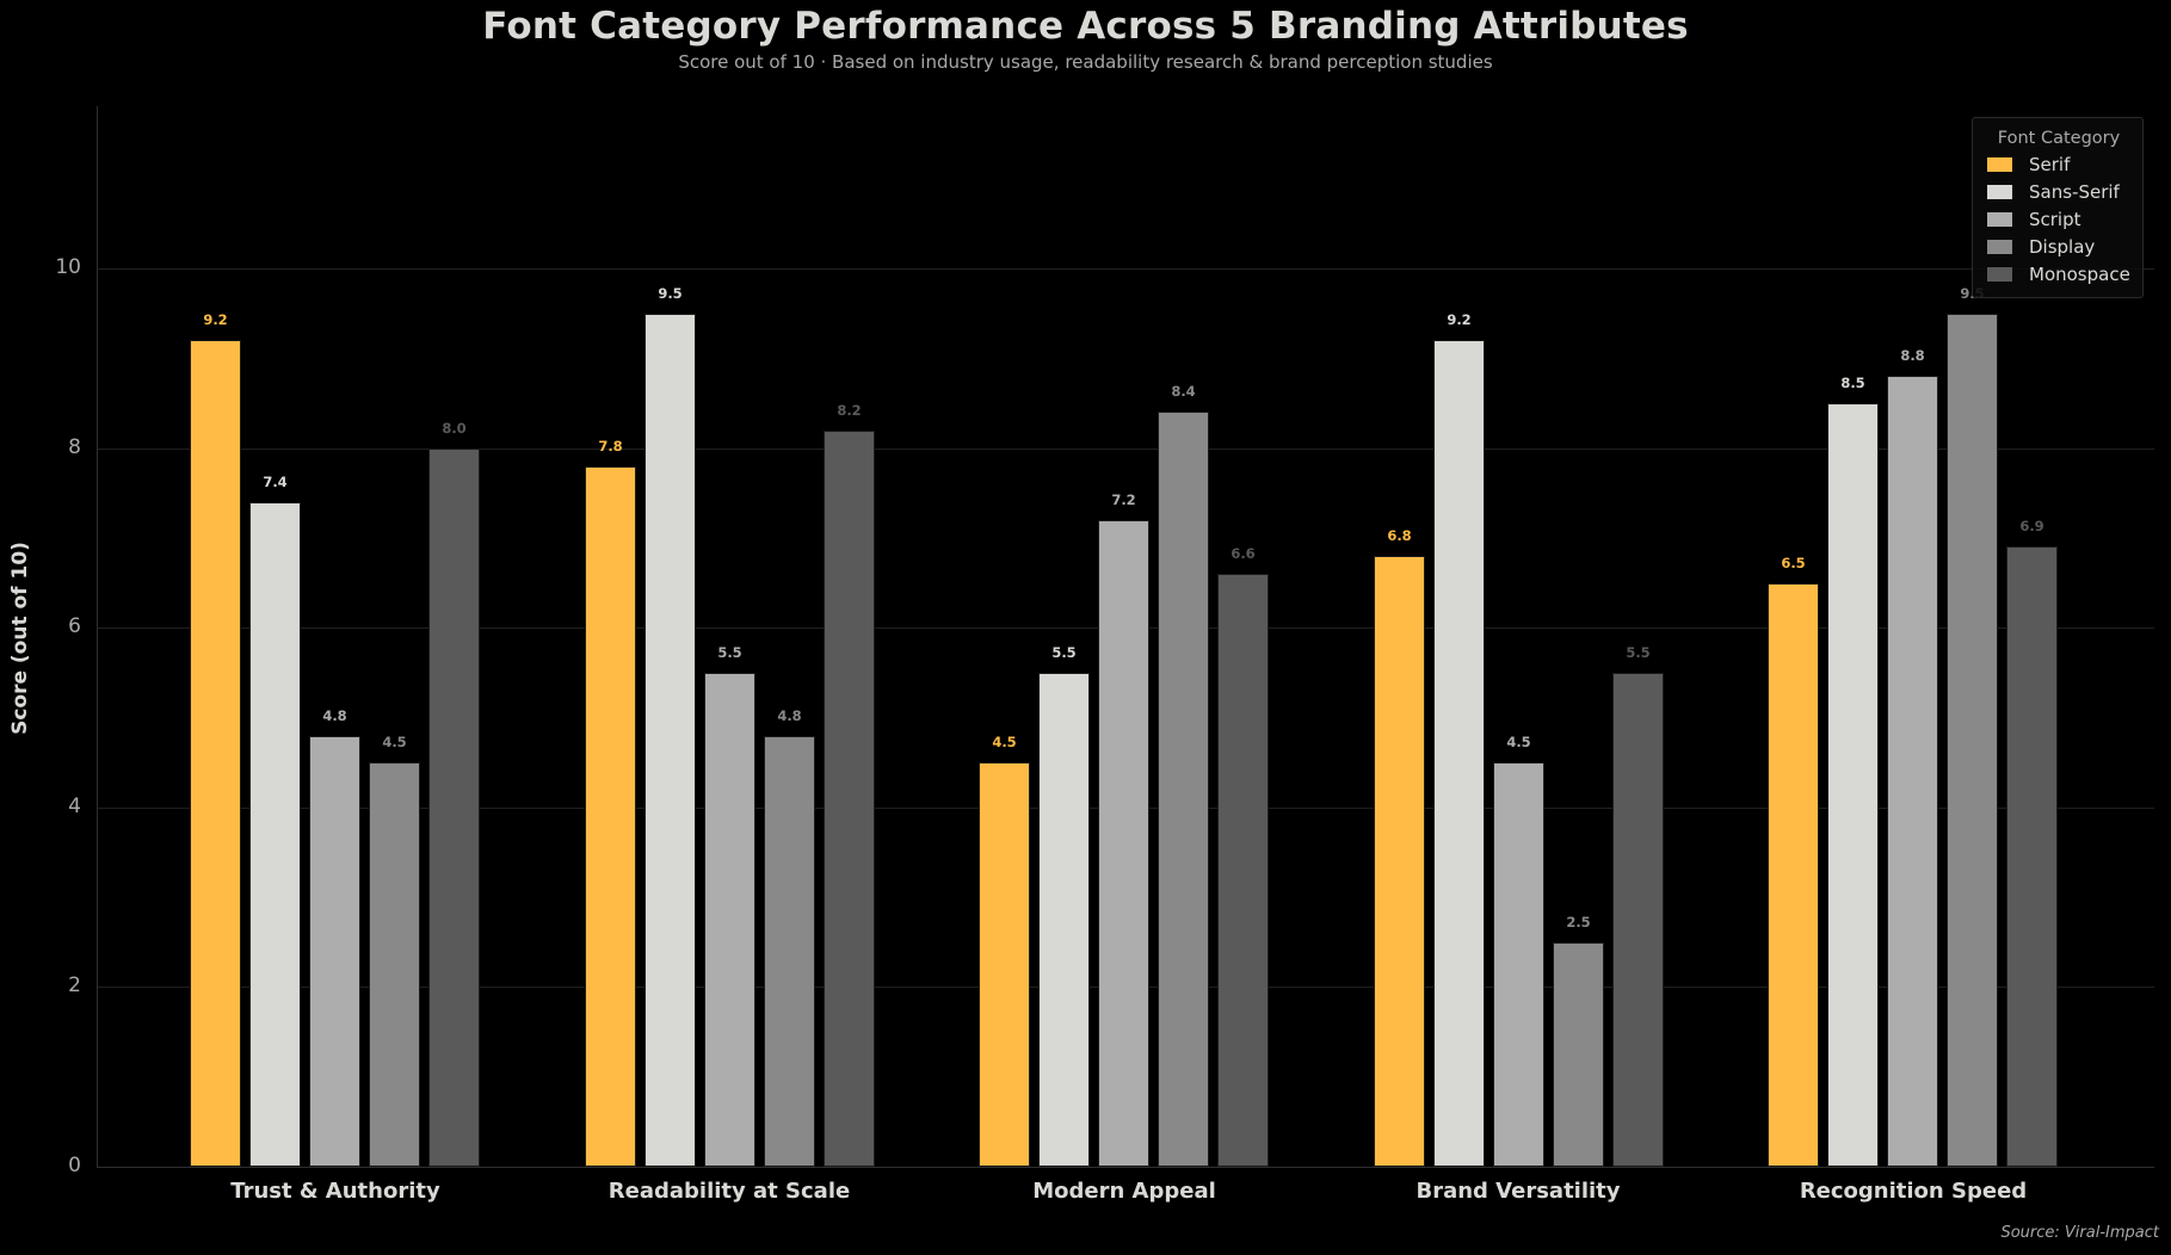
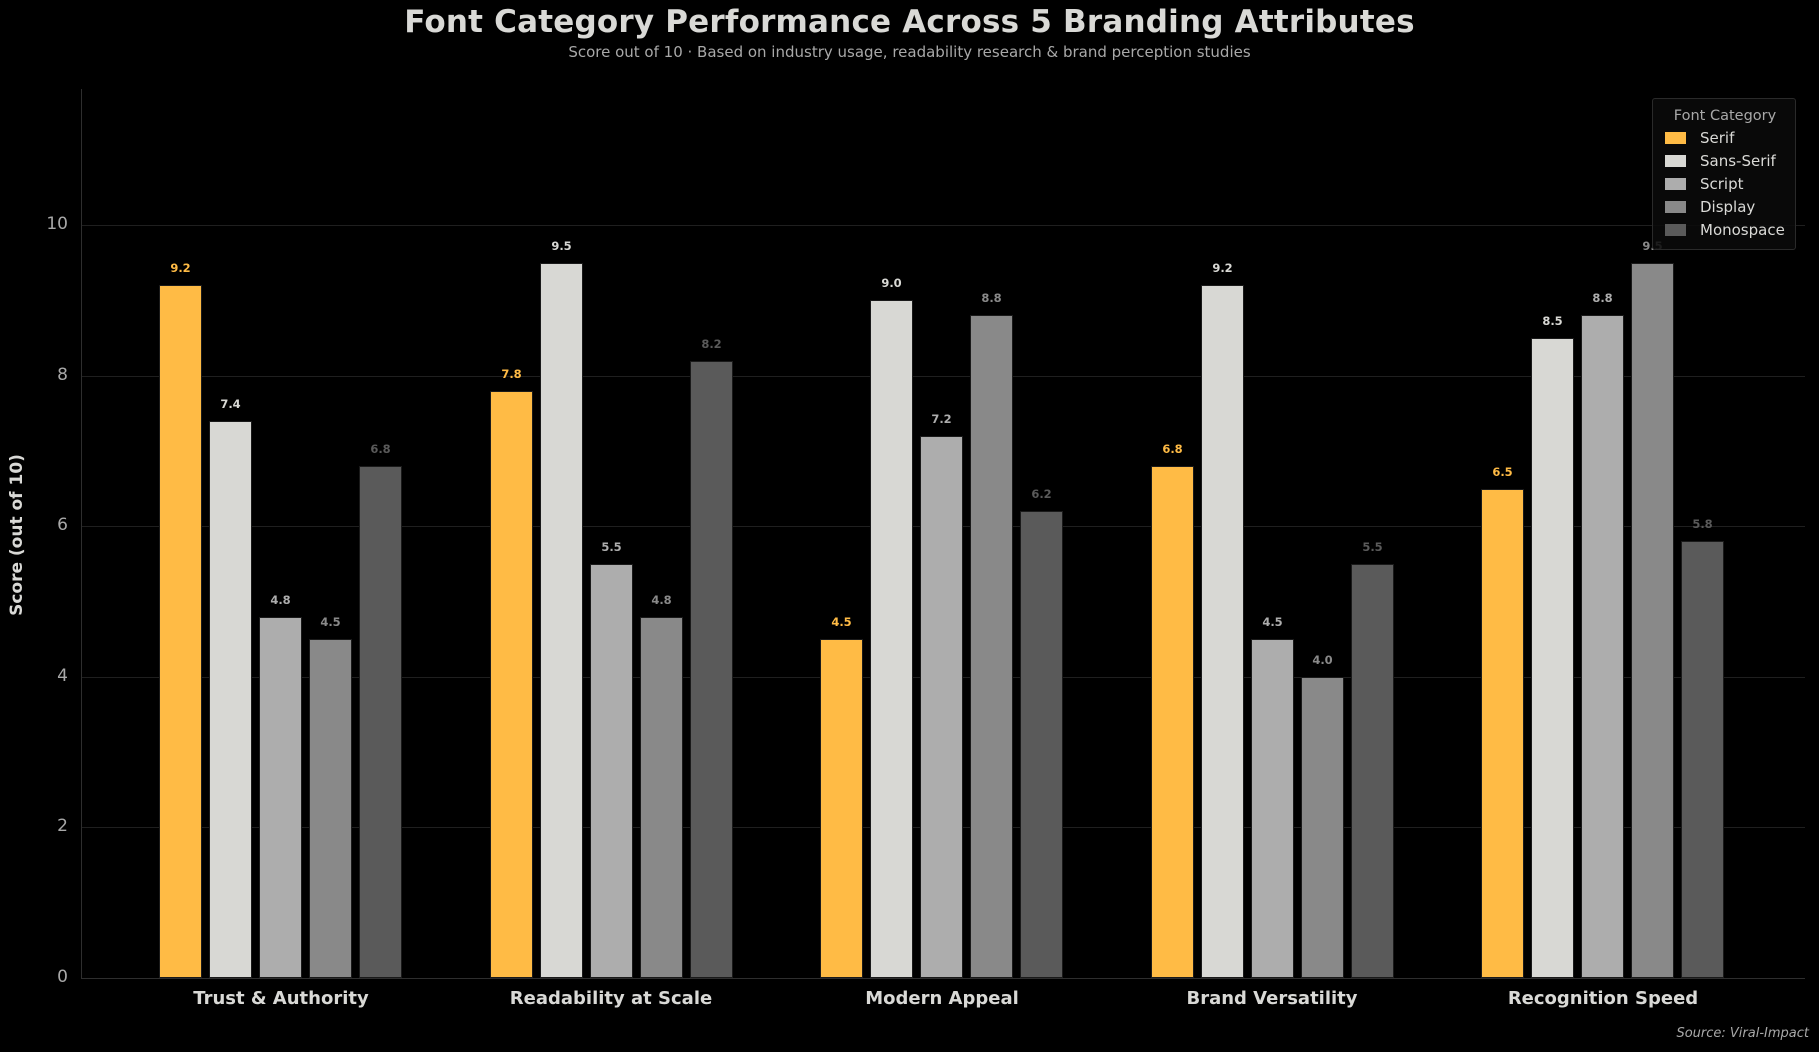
Monospace/Trust & Authority: 8.0 -> 6.8
Sans-Serif/Modern Appeal: 5.5 -> 9.0
Display/Modern Appeal: 8.4 -> 8.8
Monospace/Modern Appeal: 6.6 -> 6.2
Display/Brand Versatility: 2.5 -> 4.0
Monospace/Recognition Speed: 6.9 -> 5.8
